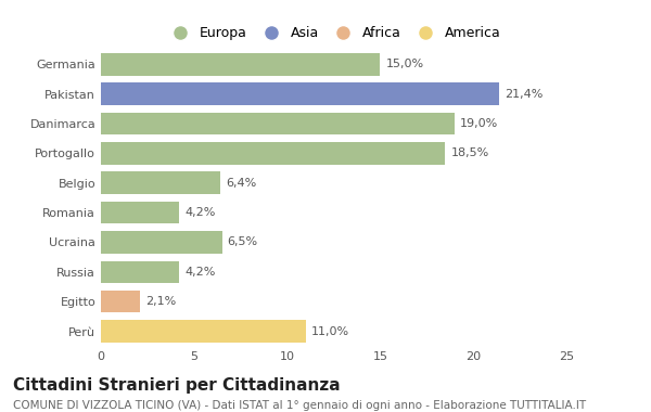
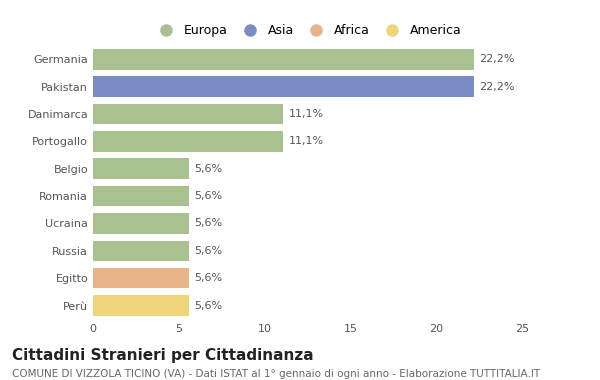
Germania: 15,0% -> 22,2%
Pakistan: 21,4% -> 22,2%
Danimarca: 19,0% -> 11,1%
Portogallo: 18,5% -> 11,1%
Belgio: 6,4% -> 5,6%
Romania: 4,2% -> 5,6%
Ucraina: 6,5% -> 5,6%
Russia: 4,2% -> 5,6%
Egitto: 2,1% -> 5,6%
Perù: 11,0% -> 5,6%
